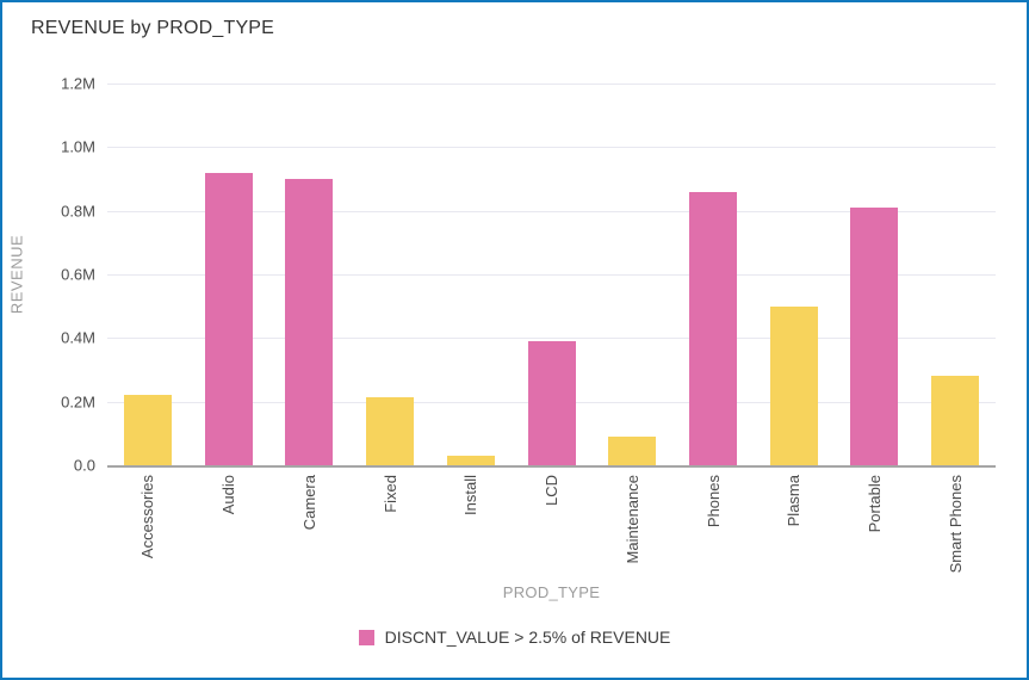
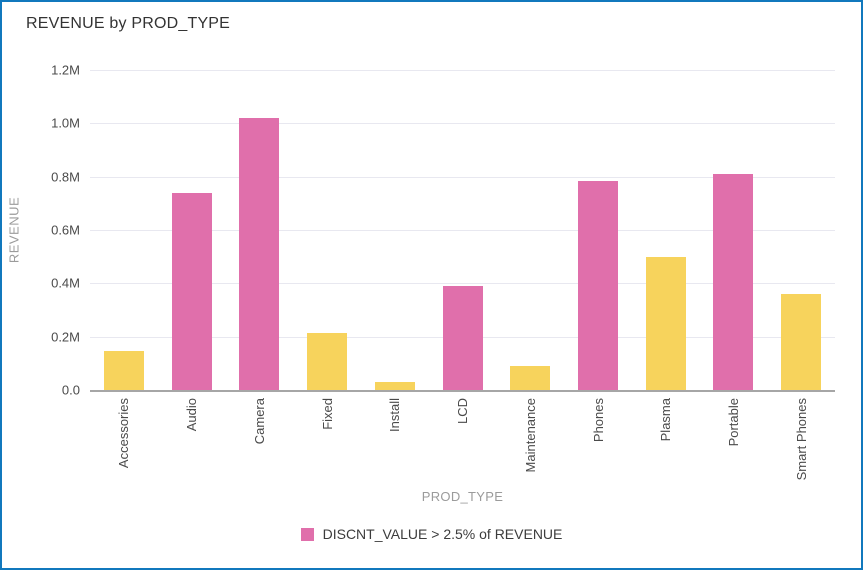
Accessories: 0.22M -> 0.14M
Audio: 0.92M -> 0.74M
Camera: 0.90M -> 1.02M
Phones: 0.86M -> 0.78M
Smart Phones: 0.28M -> 0.36M
